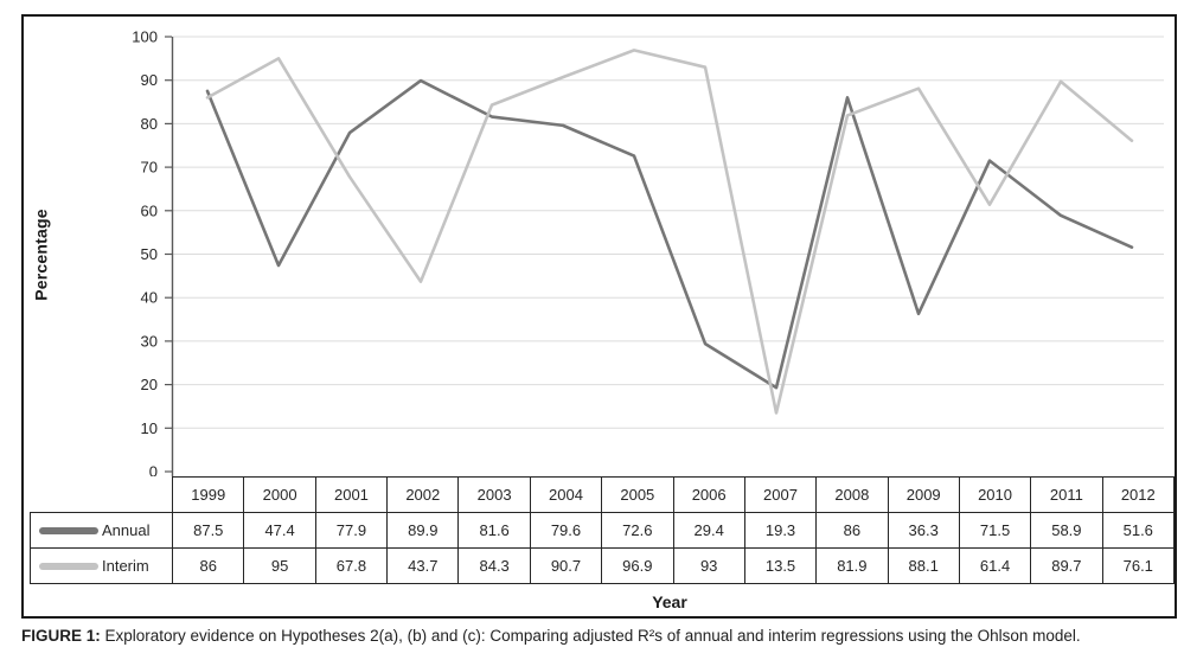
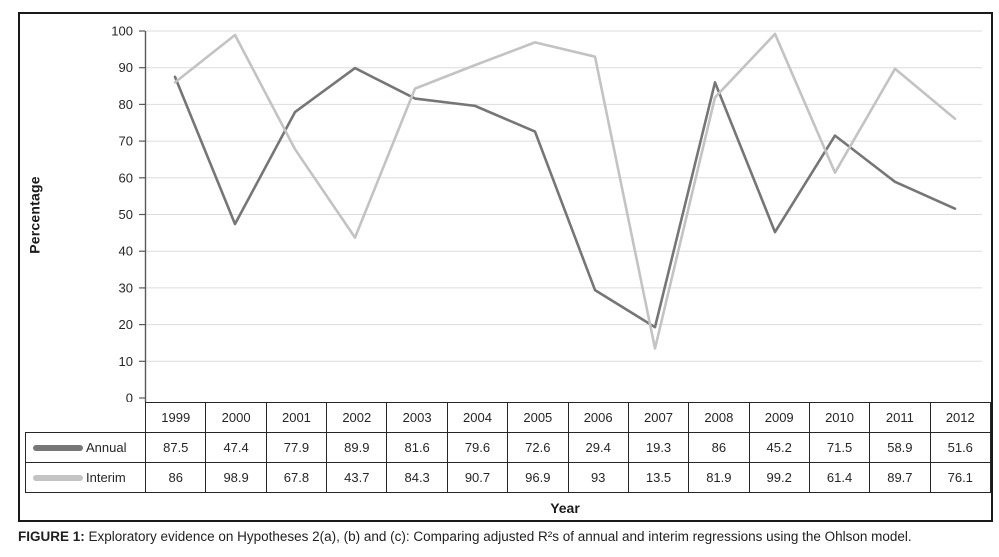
Interim/2000: 95 -> 98.9
Annual/2009: 36.3 -> 45.2
Interim/2009: 88.1 -> 99.2
